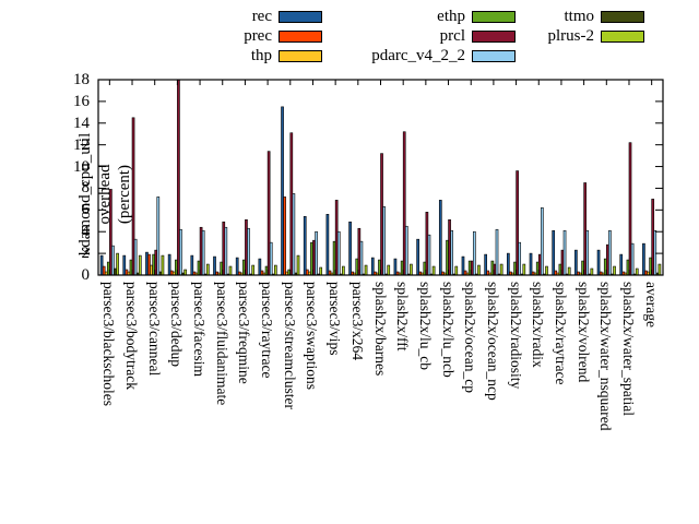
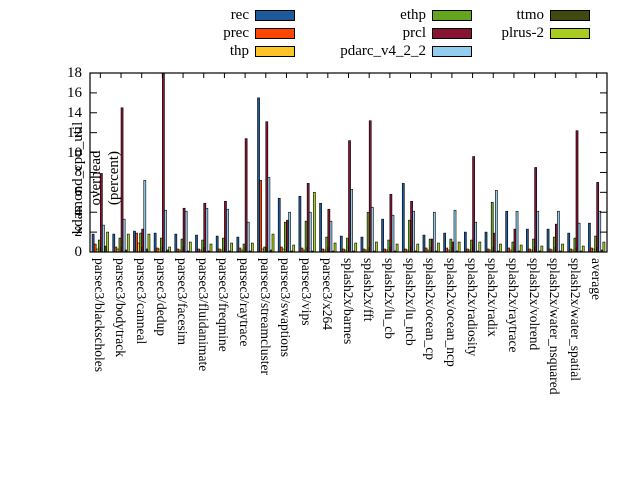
plrus-2/parsec3/vips: 1 -> 6
ethp/splash2x/fft: 1 -> 4
ethp/splash2x/radix: 1 -> 5
